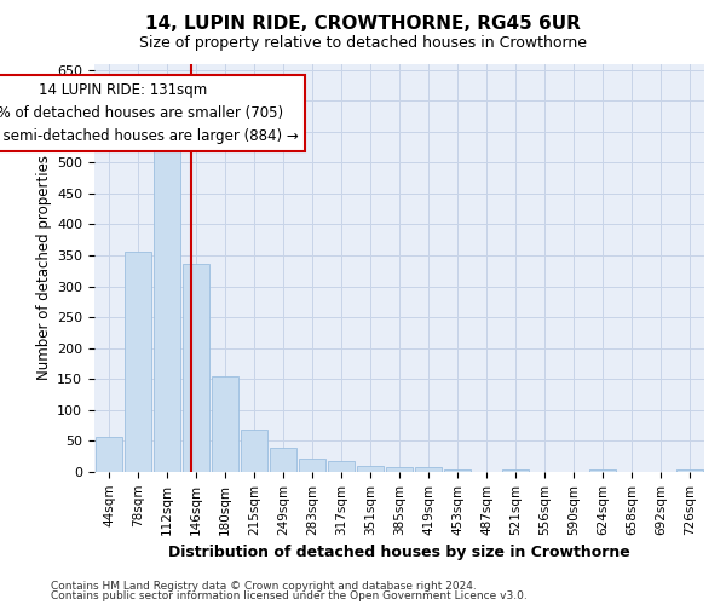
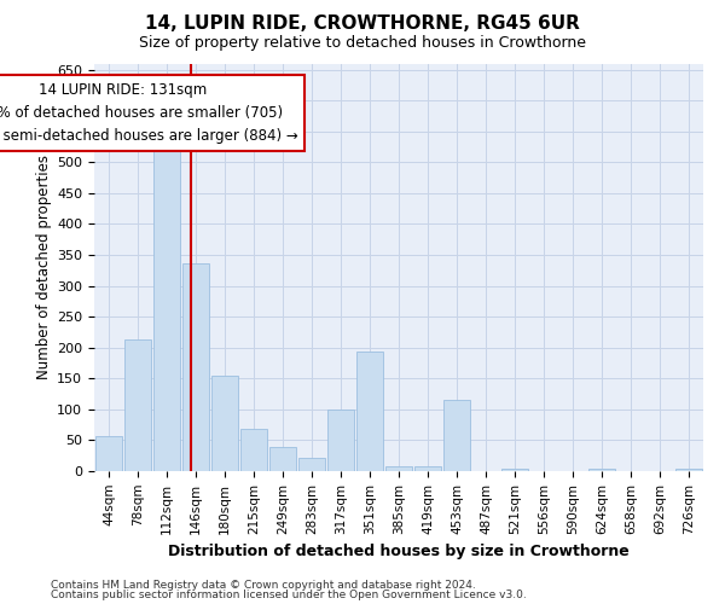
78sqm: 355 -> 214
317sqm: 17 -> 100
351sqm: 10 -> 194
453sqm: 3 -> 116
